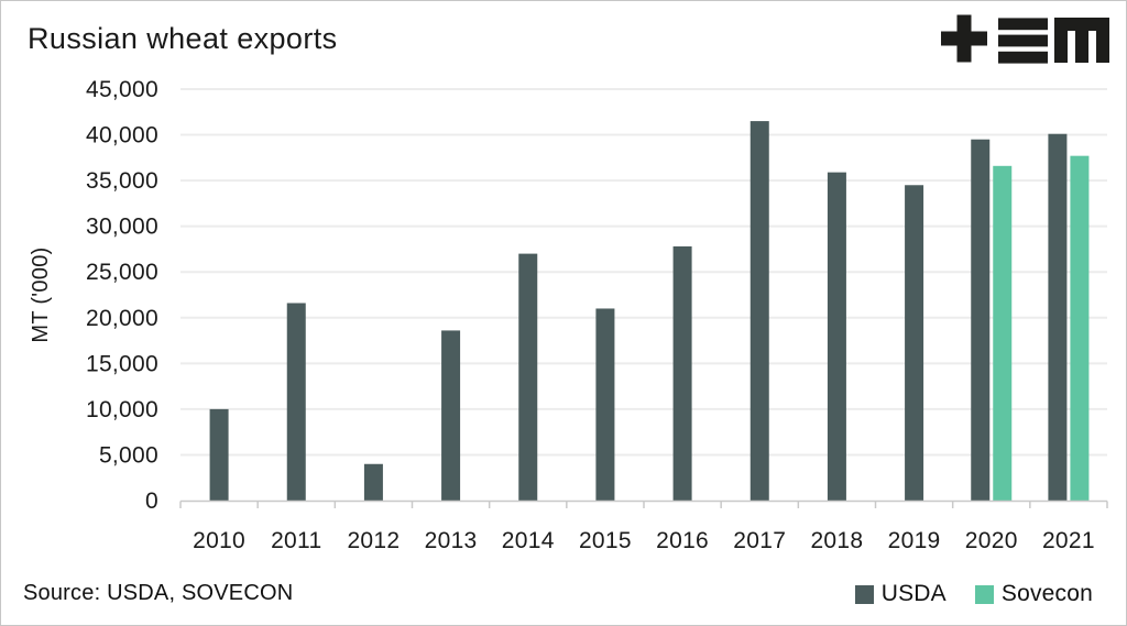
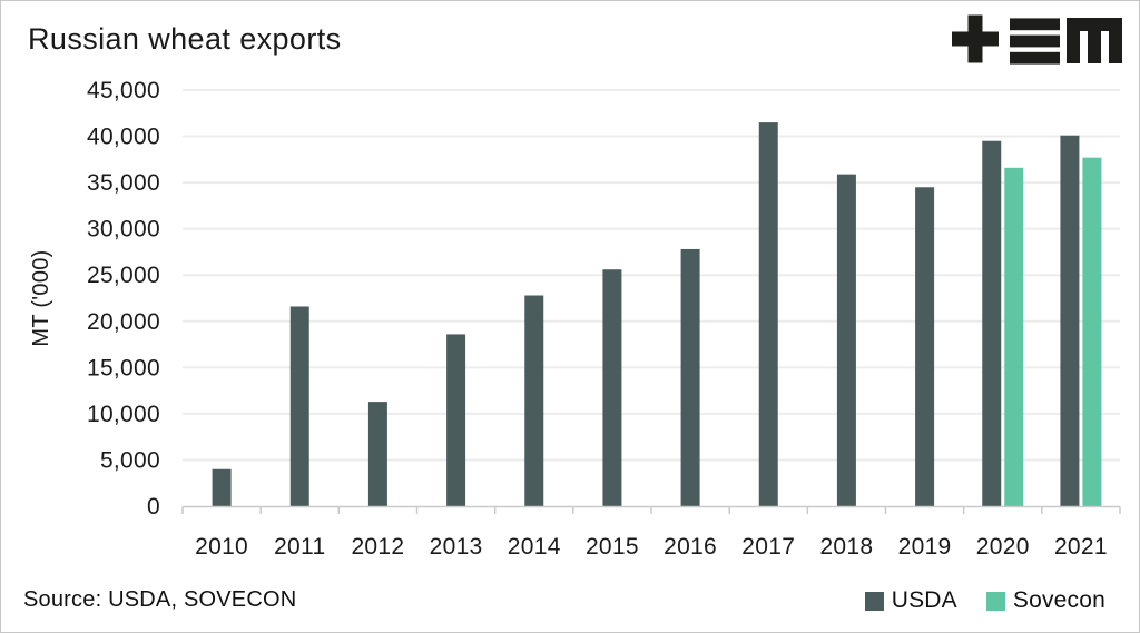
USDA/2010: 10000 -> 4000
USDA/2012: 4000 -> 11000
USDA/2014: 27000 -> 23000
USDA/2015: 21000 -> 26000
